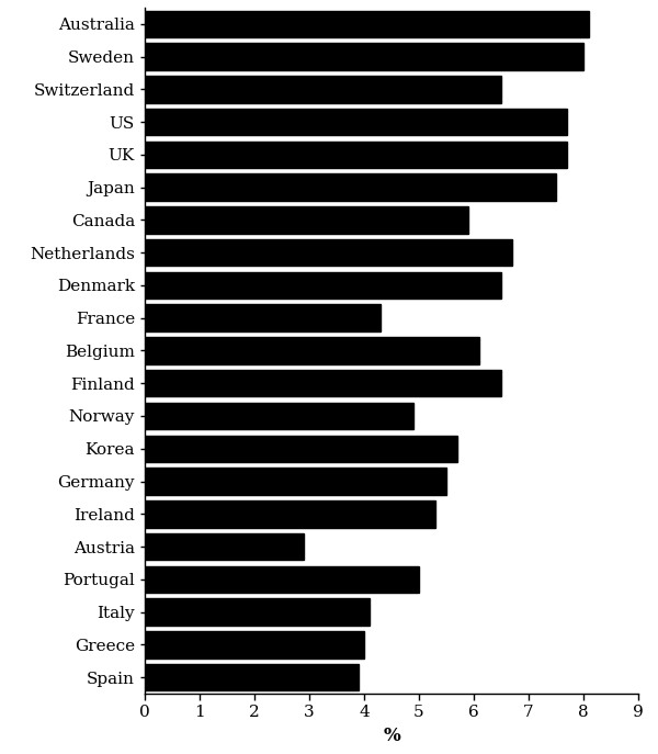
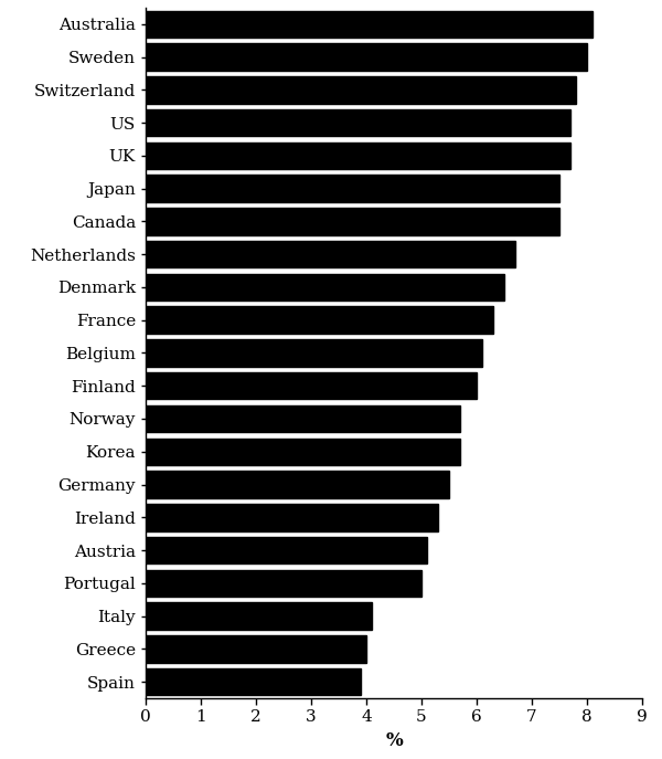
Switzerland: 6.5 -> 7.8
Canada: 5.9 -> 7.5
France: 4.3 -> 6.3
Finland: 6.5 -> 6.0
Norway: 4.9 -> 5.7
Austria: 2.9 -> 5.1
